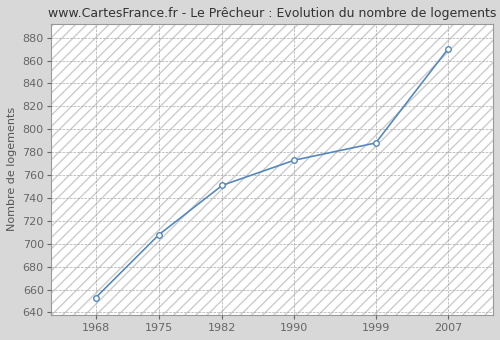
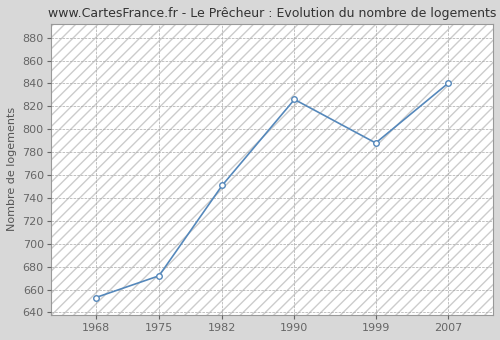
1975: 708 -> 672
1990: 773 -> 826
2007: 870 -> 840
